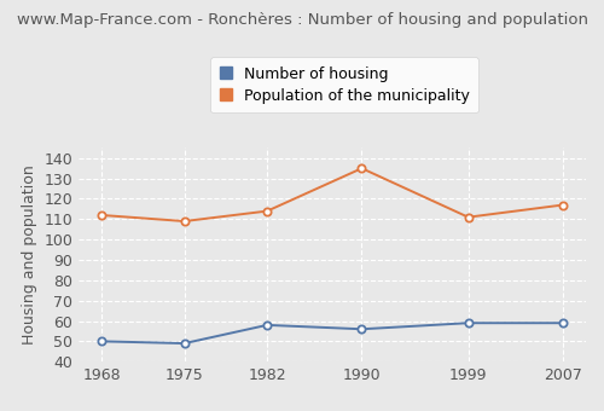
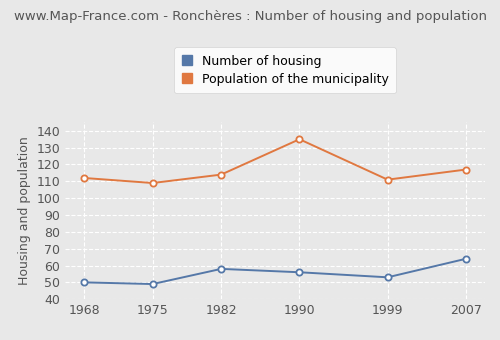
Number of housing/1999: 59 -> 53
Number of housing/2007: 59 -> 64
